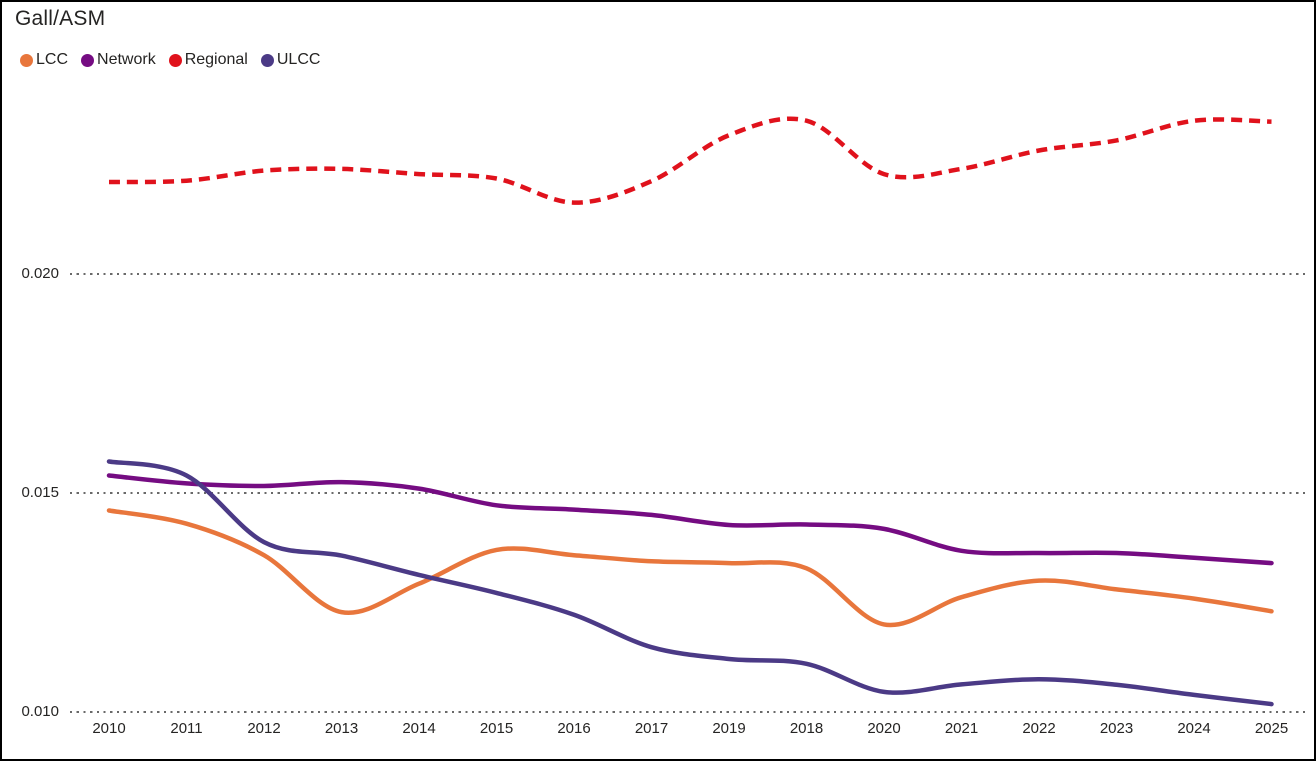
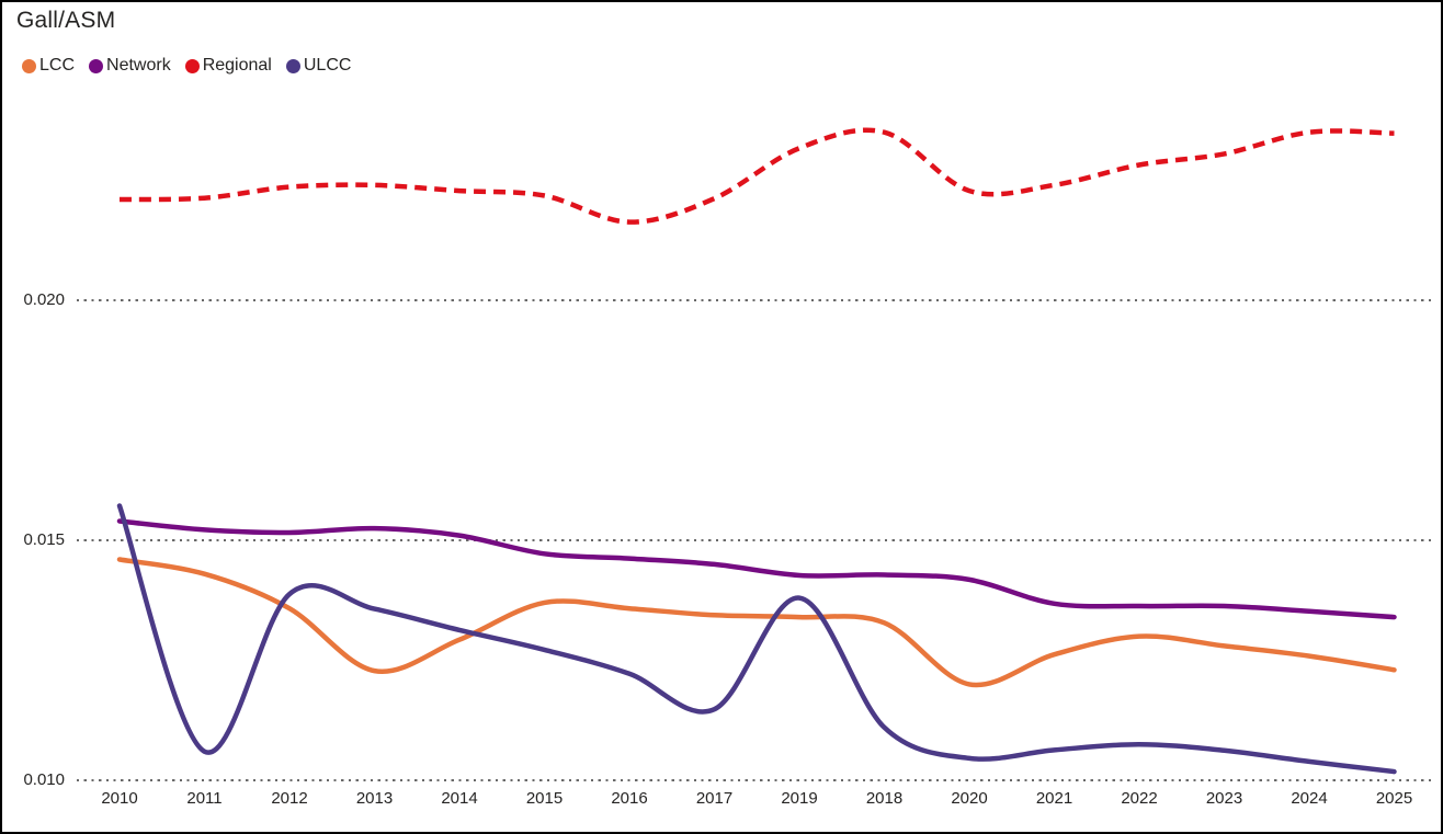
ULCC/2011: 0.0154 -> 0.0106
ULCC/2019: 0.0112 -> 0.0138
